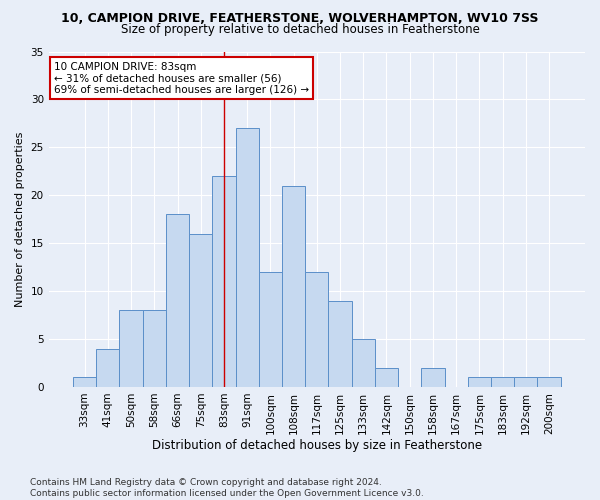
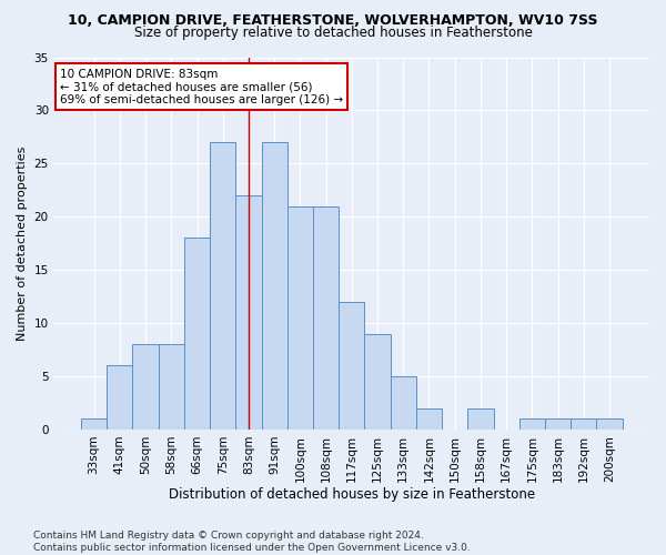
41sqm: 4 -> 6
75sqm: 16 -> 27
100sqm: 12 -> 21
